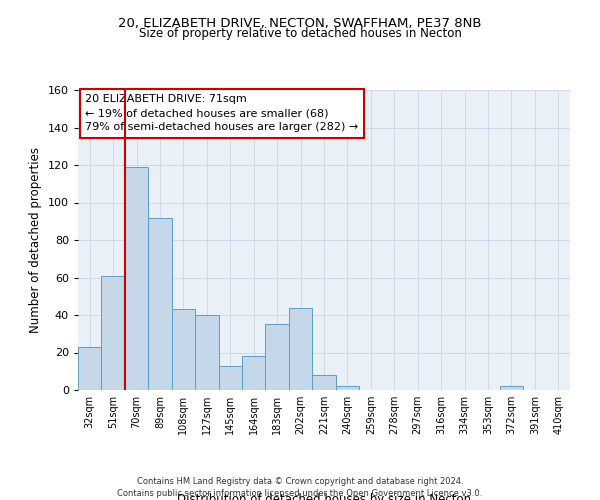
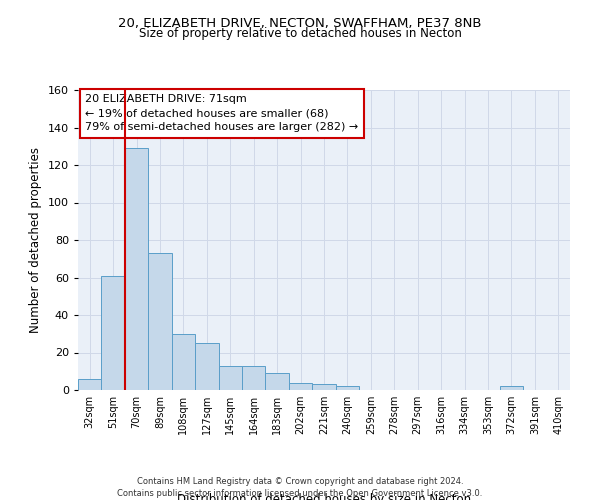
32sqm: 23 -> 6
70sqm: 119 -> 129
89sqm: 92 -> 73
108sqm: 43 -> 30
127sqm: 40 -> 25
164sqm: 18 -> 13
183sqm: 35 -> 9
202sqm: 44 -> 4
221sqm: 8 -> 3
